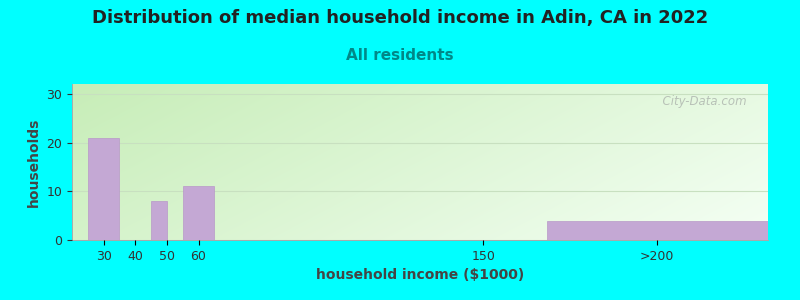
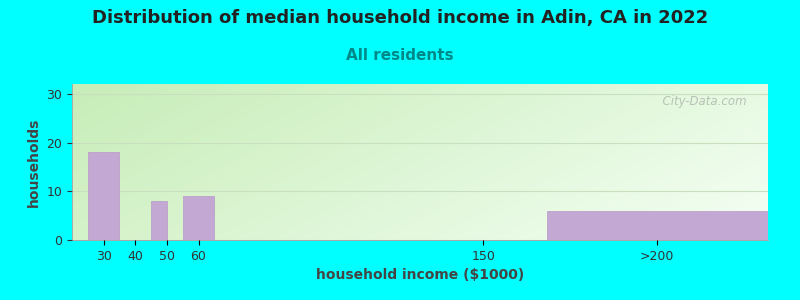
30: 21 -> 18
60: 11 -> 9
>200: 4 -> 6
